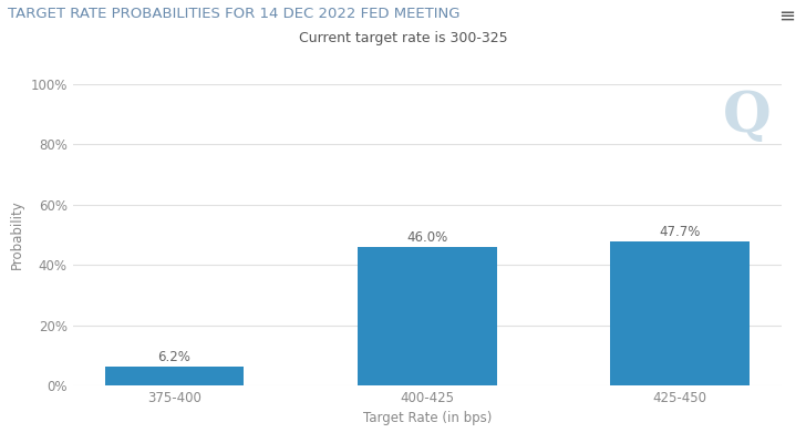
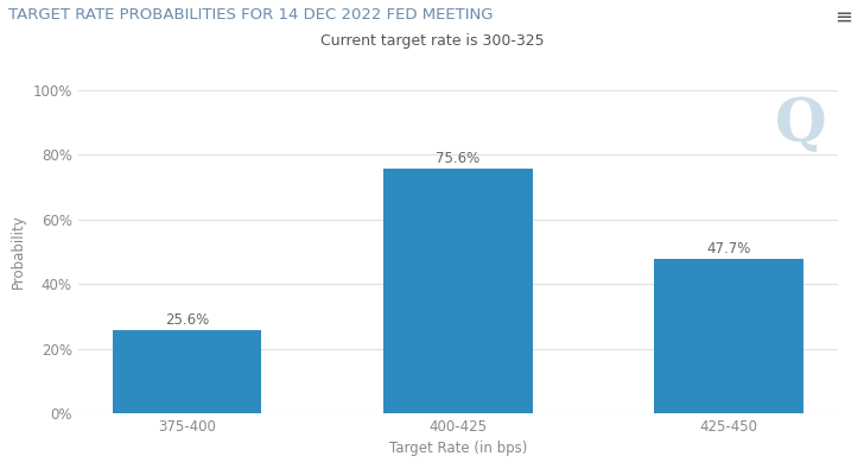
375-400: 6.2% -> 25.6%
400-425: 46.0% -> 75.6%
